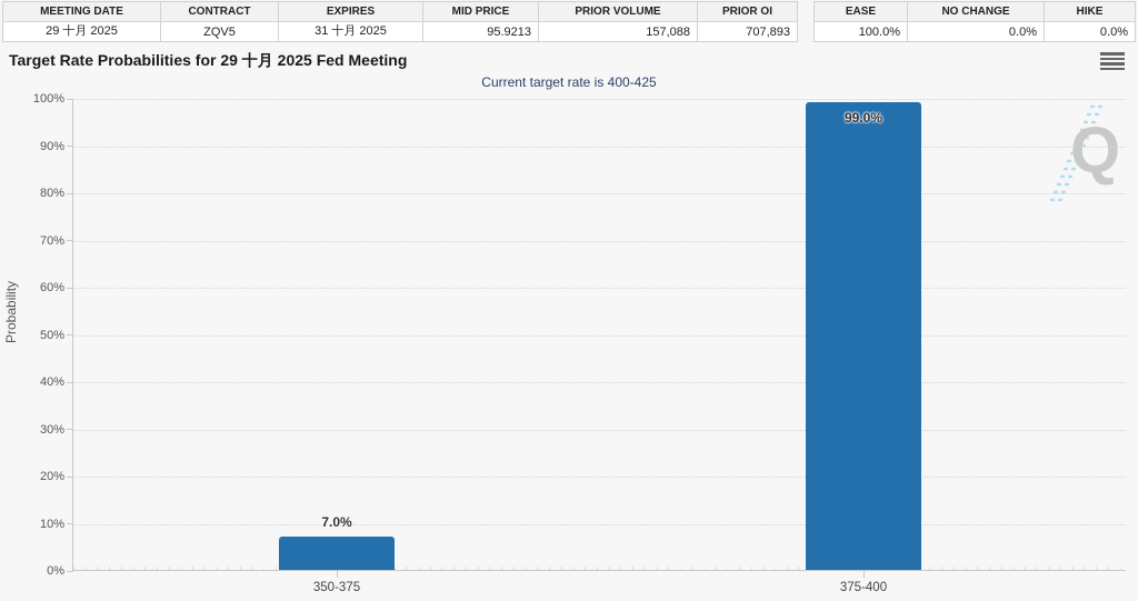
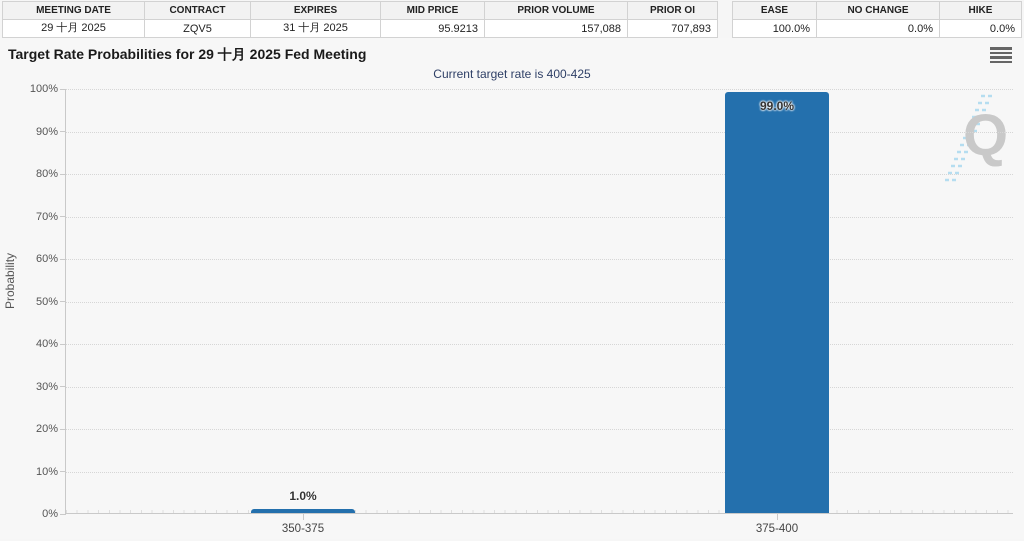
350-375: 7.0% -> 1.0%
